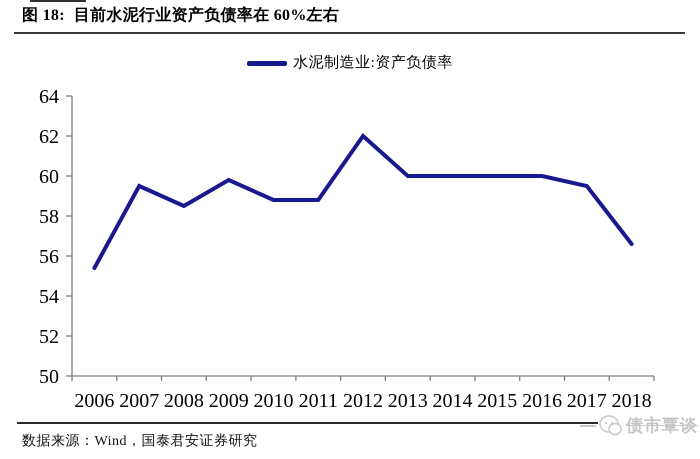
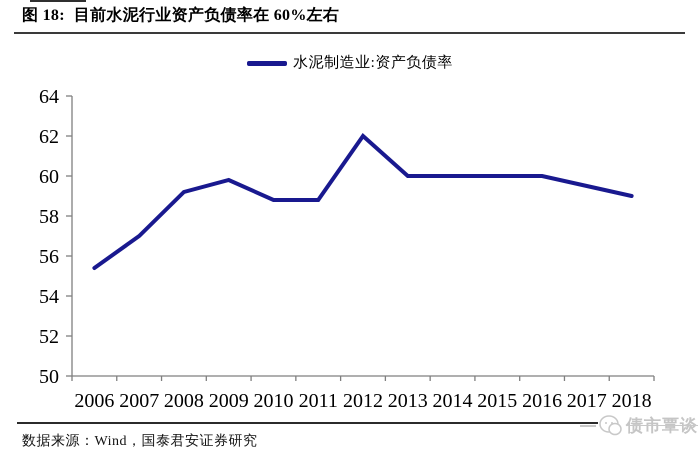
2007: 59.5 -> 57.0
2008: 58.5 -> 59.2
2018: 56.6 -> 59.0
